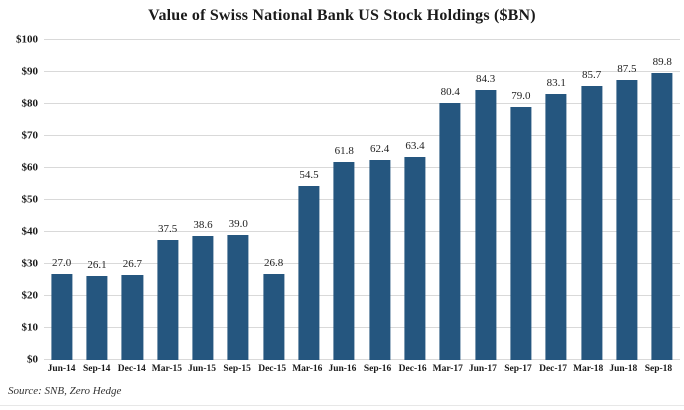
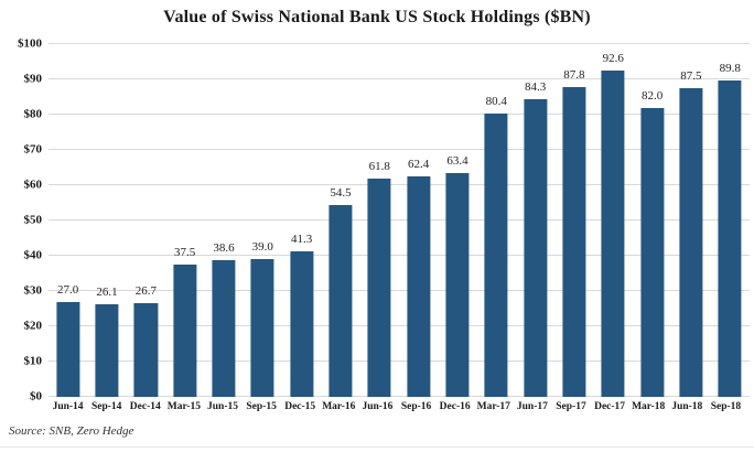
Dec-15: 26.8 -> 41.3
Sep-17: 79.0 -> 87.8
Dec-17: 83.1 -> 92.6
Mar-18: 85.7 -> 82.0
